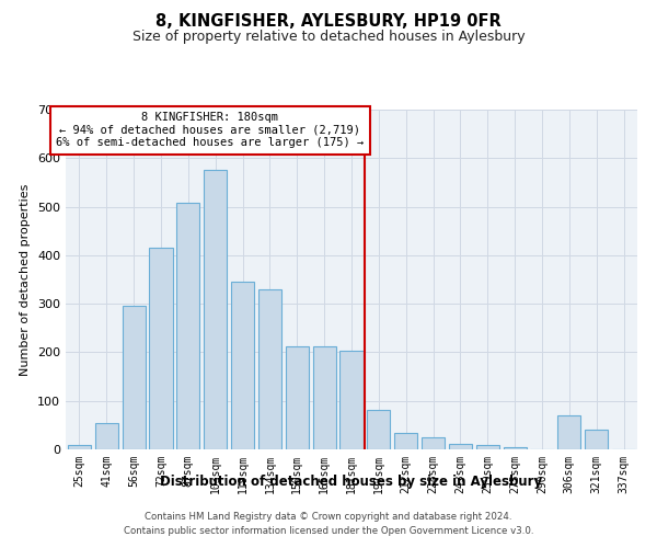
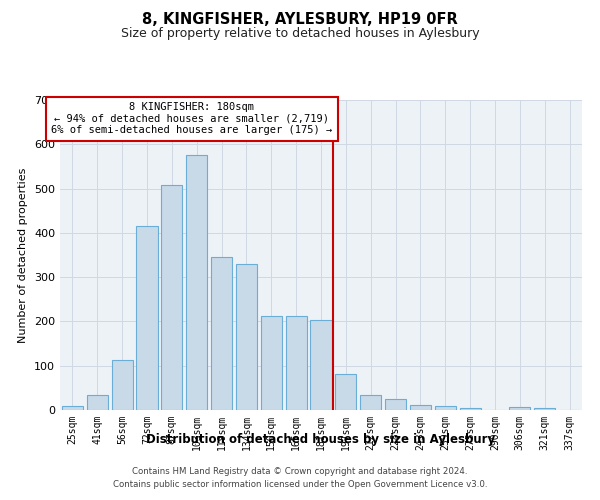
41sqm: 55 -> 33
56sqm: 295 -> 113
306sqm: 70 -> 7
321sqm: 40 -> 5
